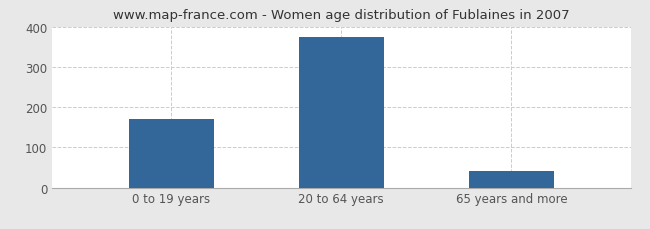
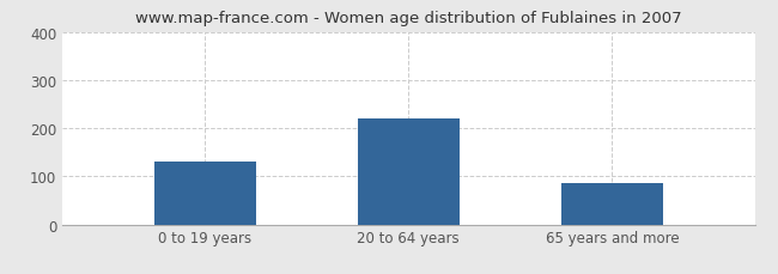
0 to 19 years: 170 -> 130
20 to 64 years: 375 -> 220
65 years and more: 42 -> 85
